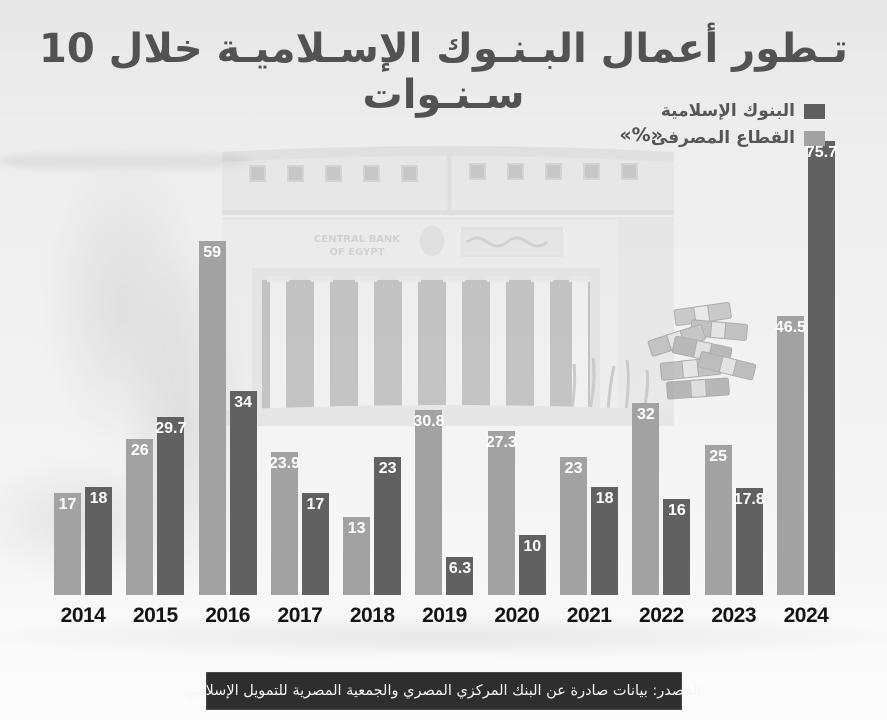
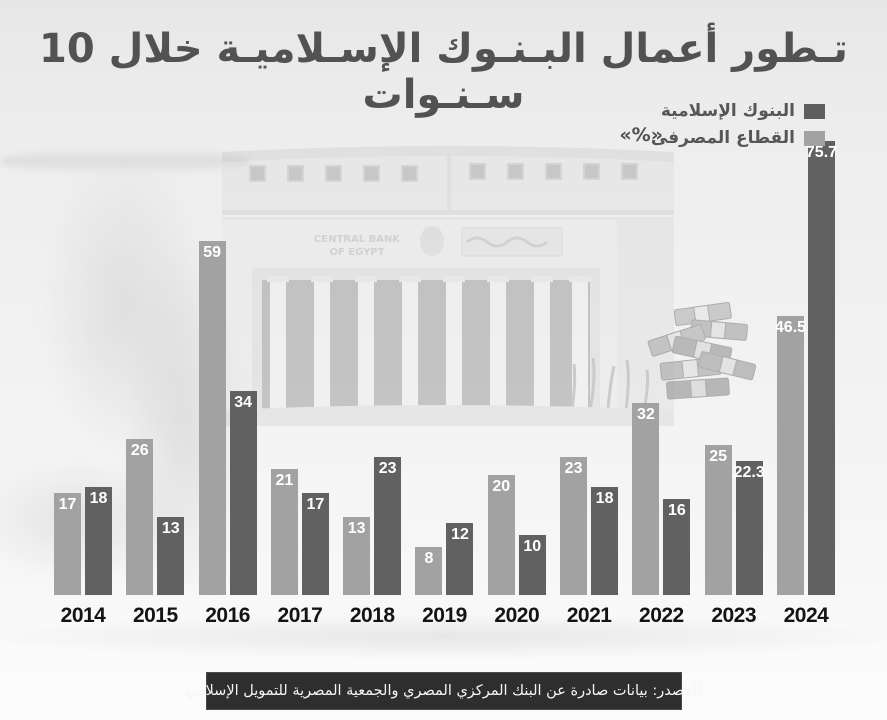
البنوك الإسلامية/2015: 29.7 -> 13
القطاع المصرفى/2017: 23.9 -> 21
القطاع المصرفى/2019: 30.8 -> 8
البنوك الإسلامية/2019: 6.3 -> 12
القطاع المصرفى/2020: 27.3 -> 20
البنوك الإسلامية/2023: 17.8 -> 22.3
